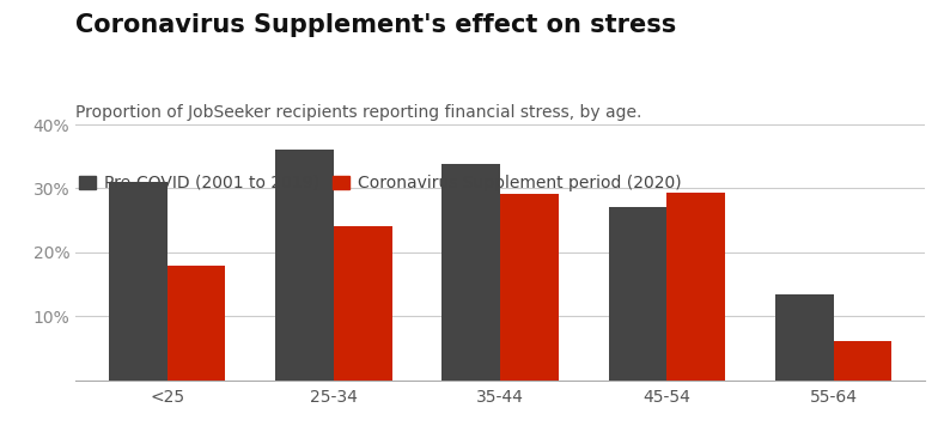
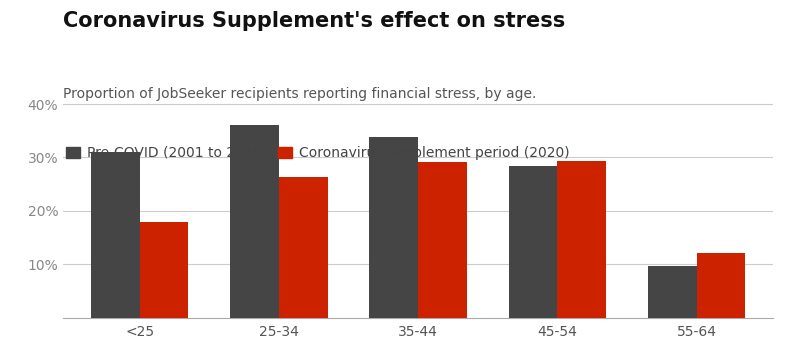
Coronavirus Supplement period (2020)/25-34: 24.0% -> 26.4%
Pre-COVID (2001 to 2019)/45-54: 27.0% -> 28.4%
Pre-COVID (2001 to 2019)/55-64: 13.5% -> 9.6%
Coronavirus Supplement period (2020)/55-64: 6.2% -> 12.2%
